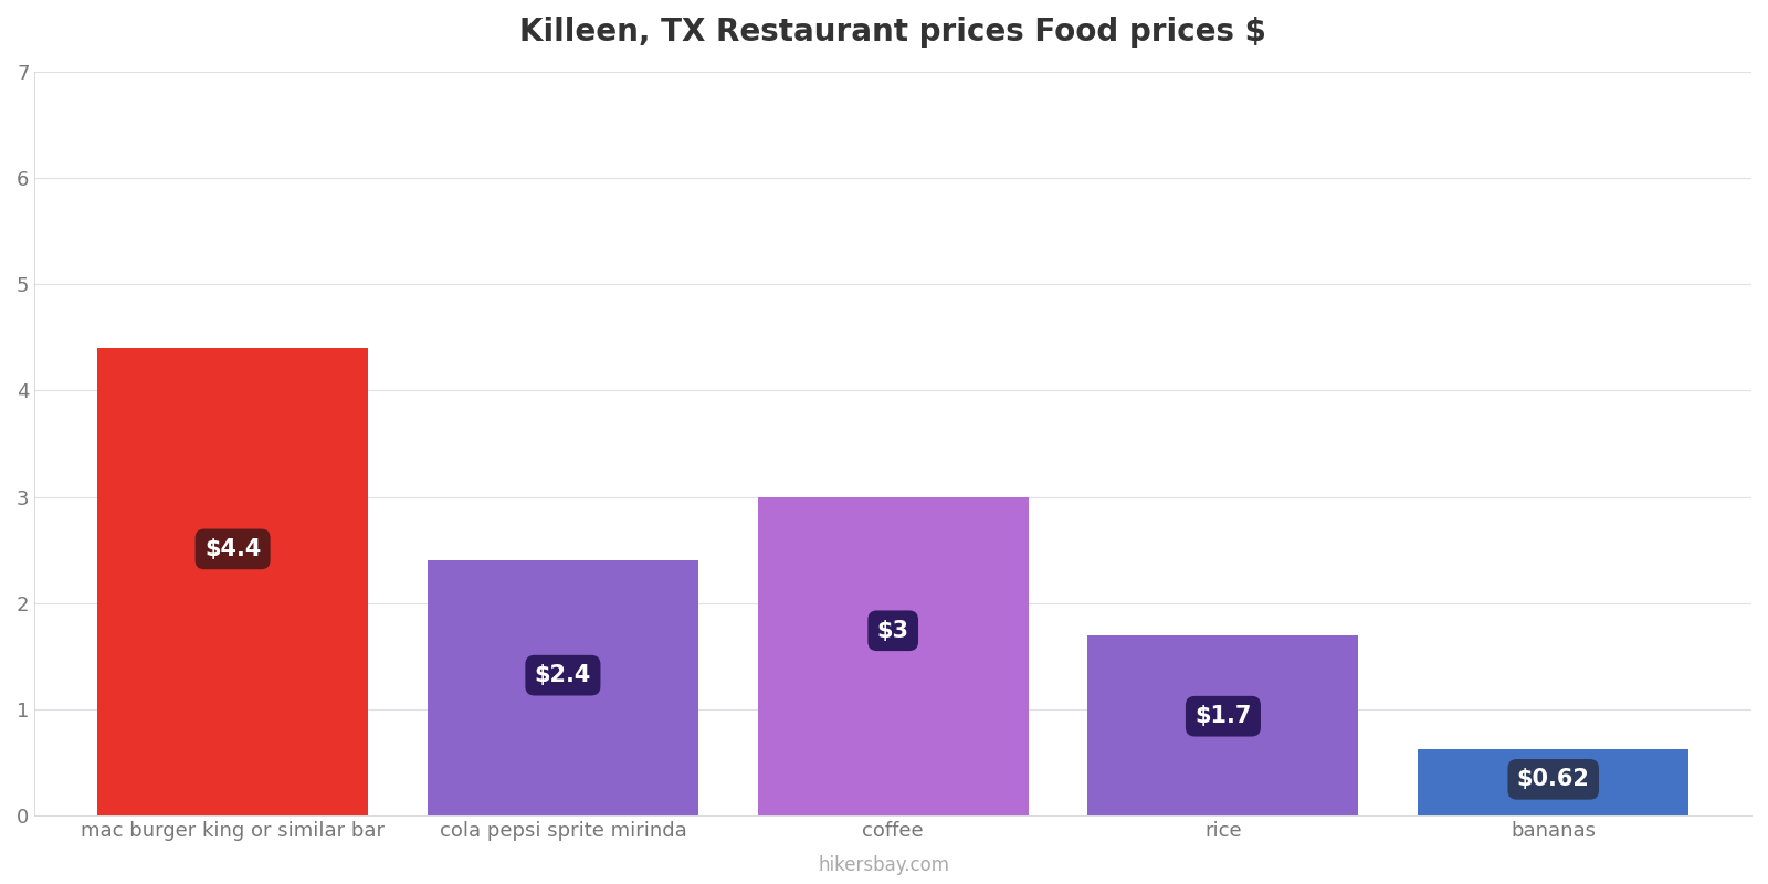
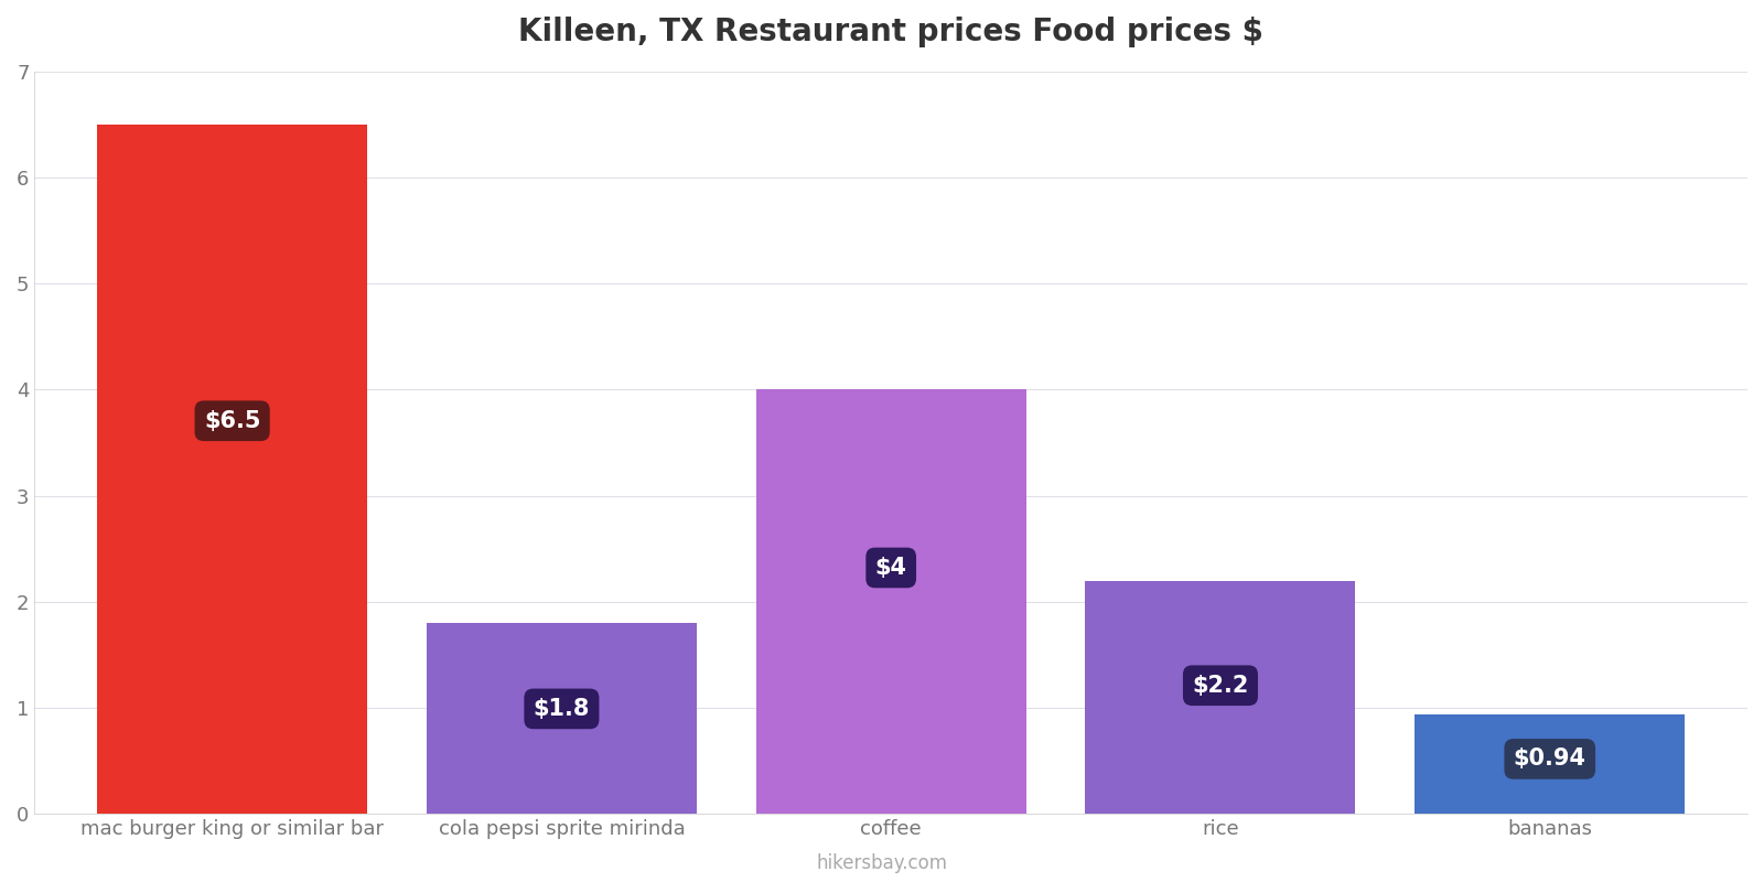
mac burger king or similar bar: $4.4 -> $6.5
cola pepsi sprite mirinda: $2.4 -> $1.8
coffee: $3 -> $4
rice: $1.7 -> $2.2
bananas: $0.62 -> $0.94
